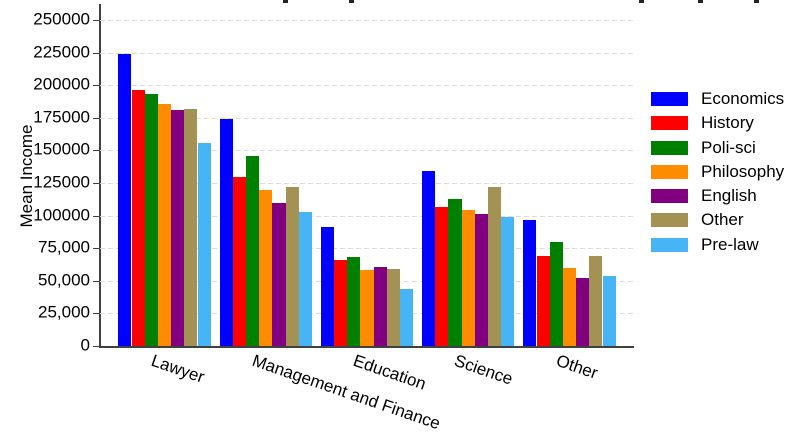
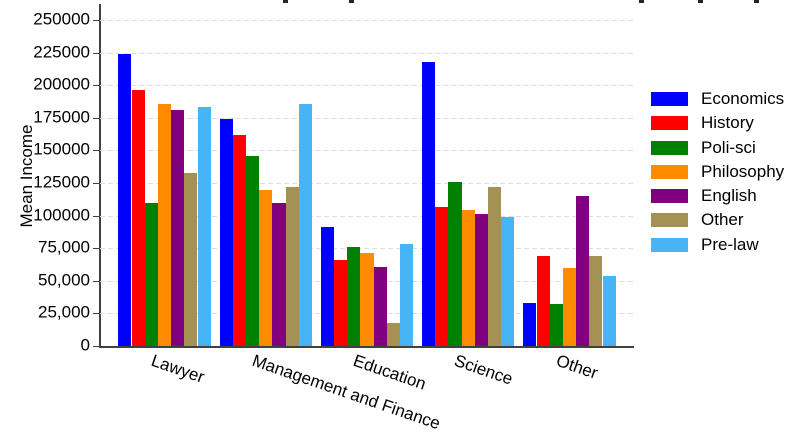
Poli-sci/Lawyer: 193000 -> 110000
Other/Lawyer: 182000 -> 133000
Pre-law/Lawyer: 156000 -> 183000
History/Management and Finance: 130000 -> 162000
Pre-law/Management and Finance: 103000 -> 186000
Poli-sci/Education: 68000 -> 76000
Philosophy/Education: 58000 -> 71000
Other/Education: 59000 -> 18000
Pre-law/Education: 44000 -> 78000
Economics/Science: 134000 -> 218000
Poli-sci/Science: 113000 -> 126000
Economics/Other: 97000 -> 33000
Poli-sci/Other: 80000 -> 32000
English/Other: 52000 -> 115000
